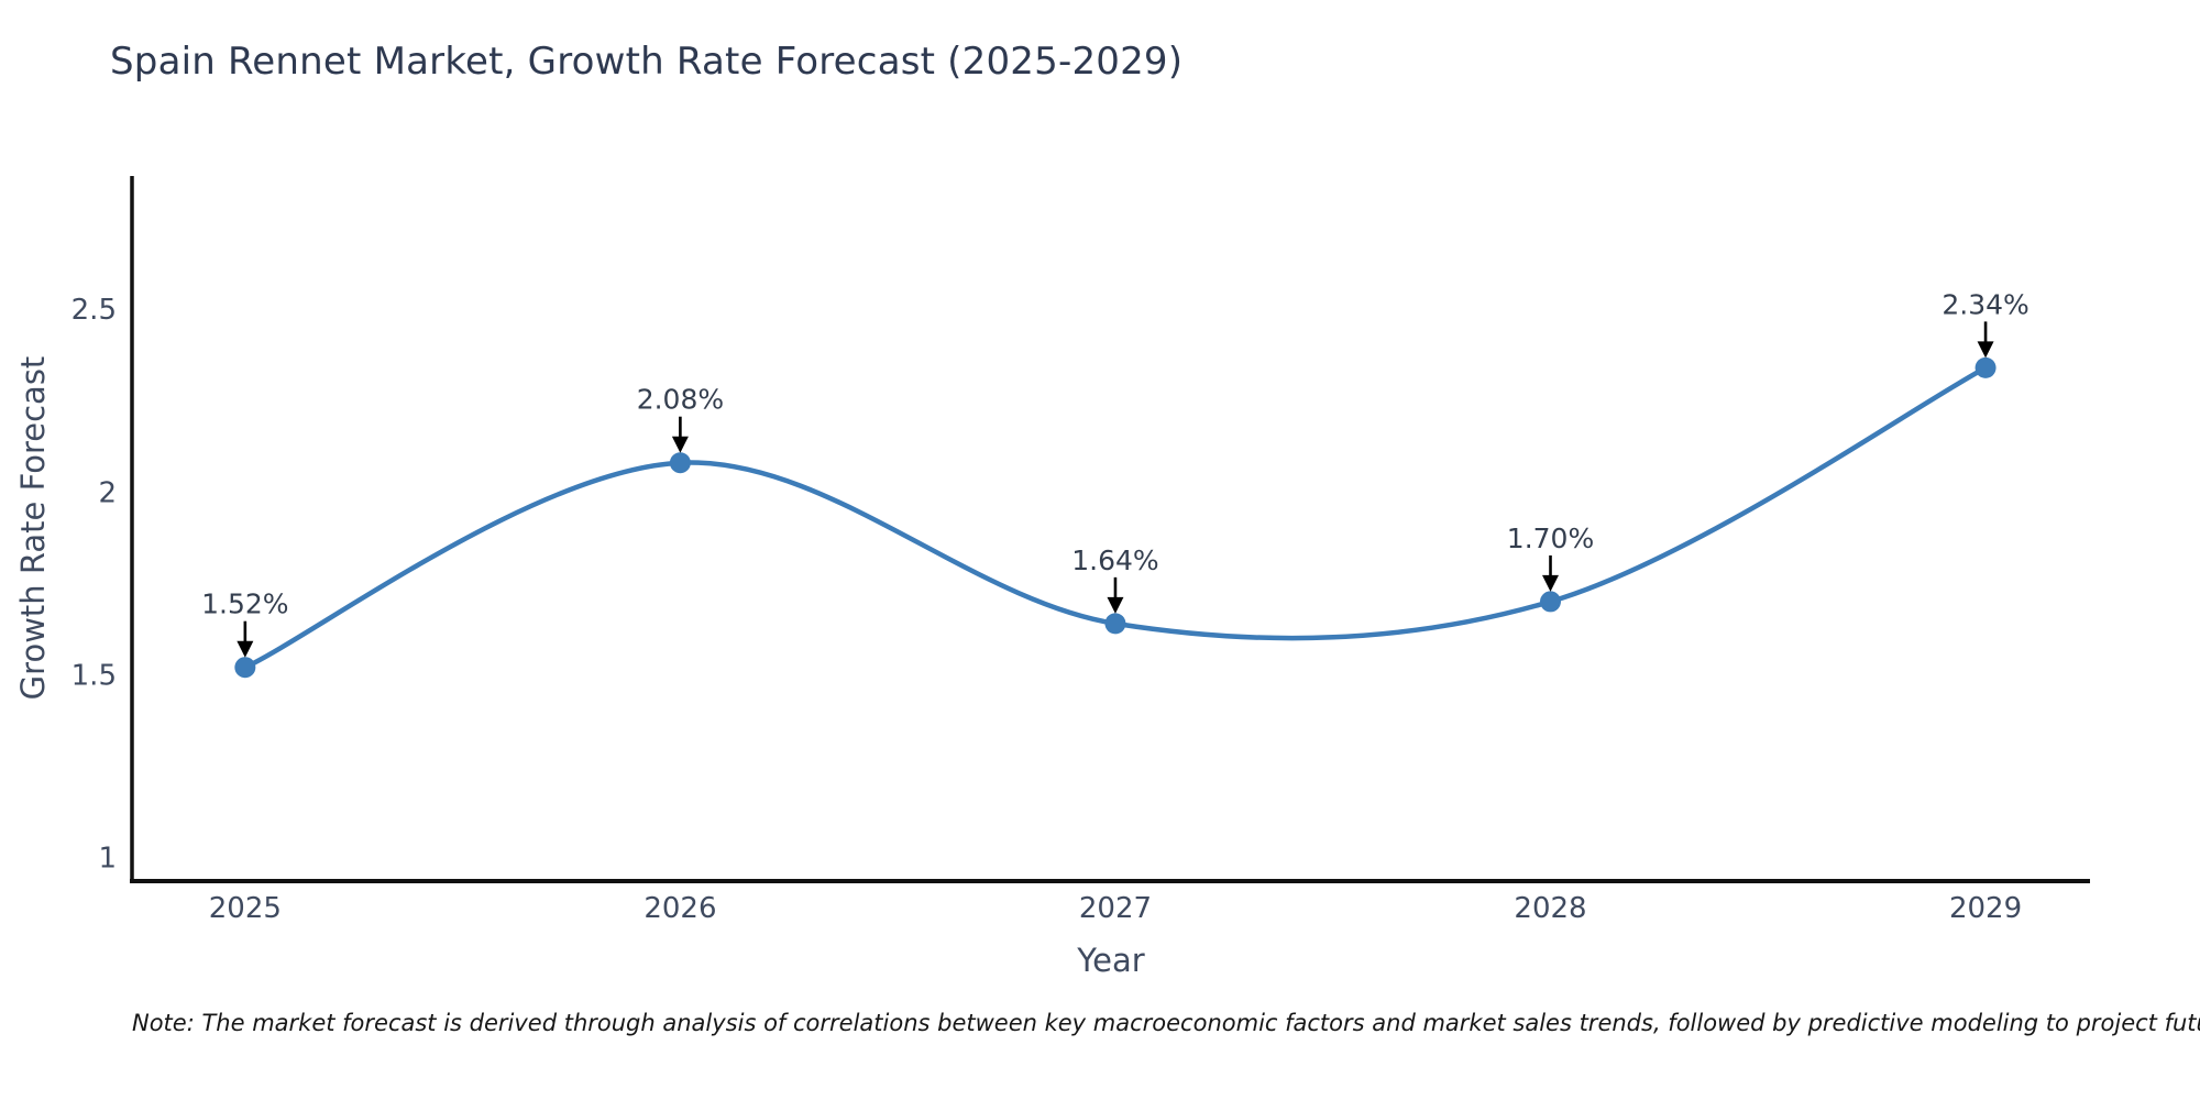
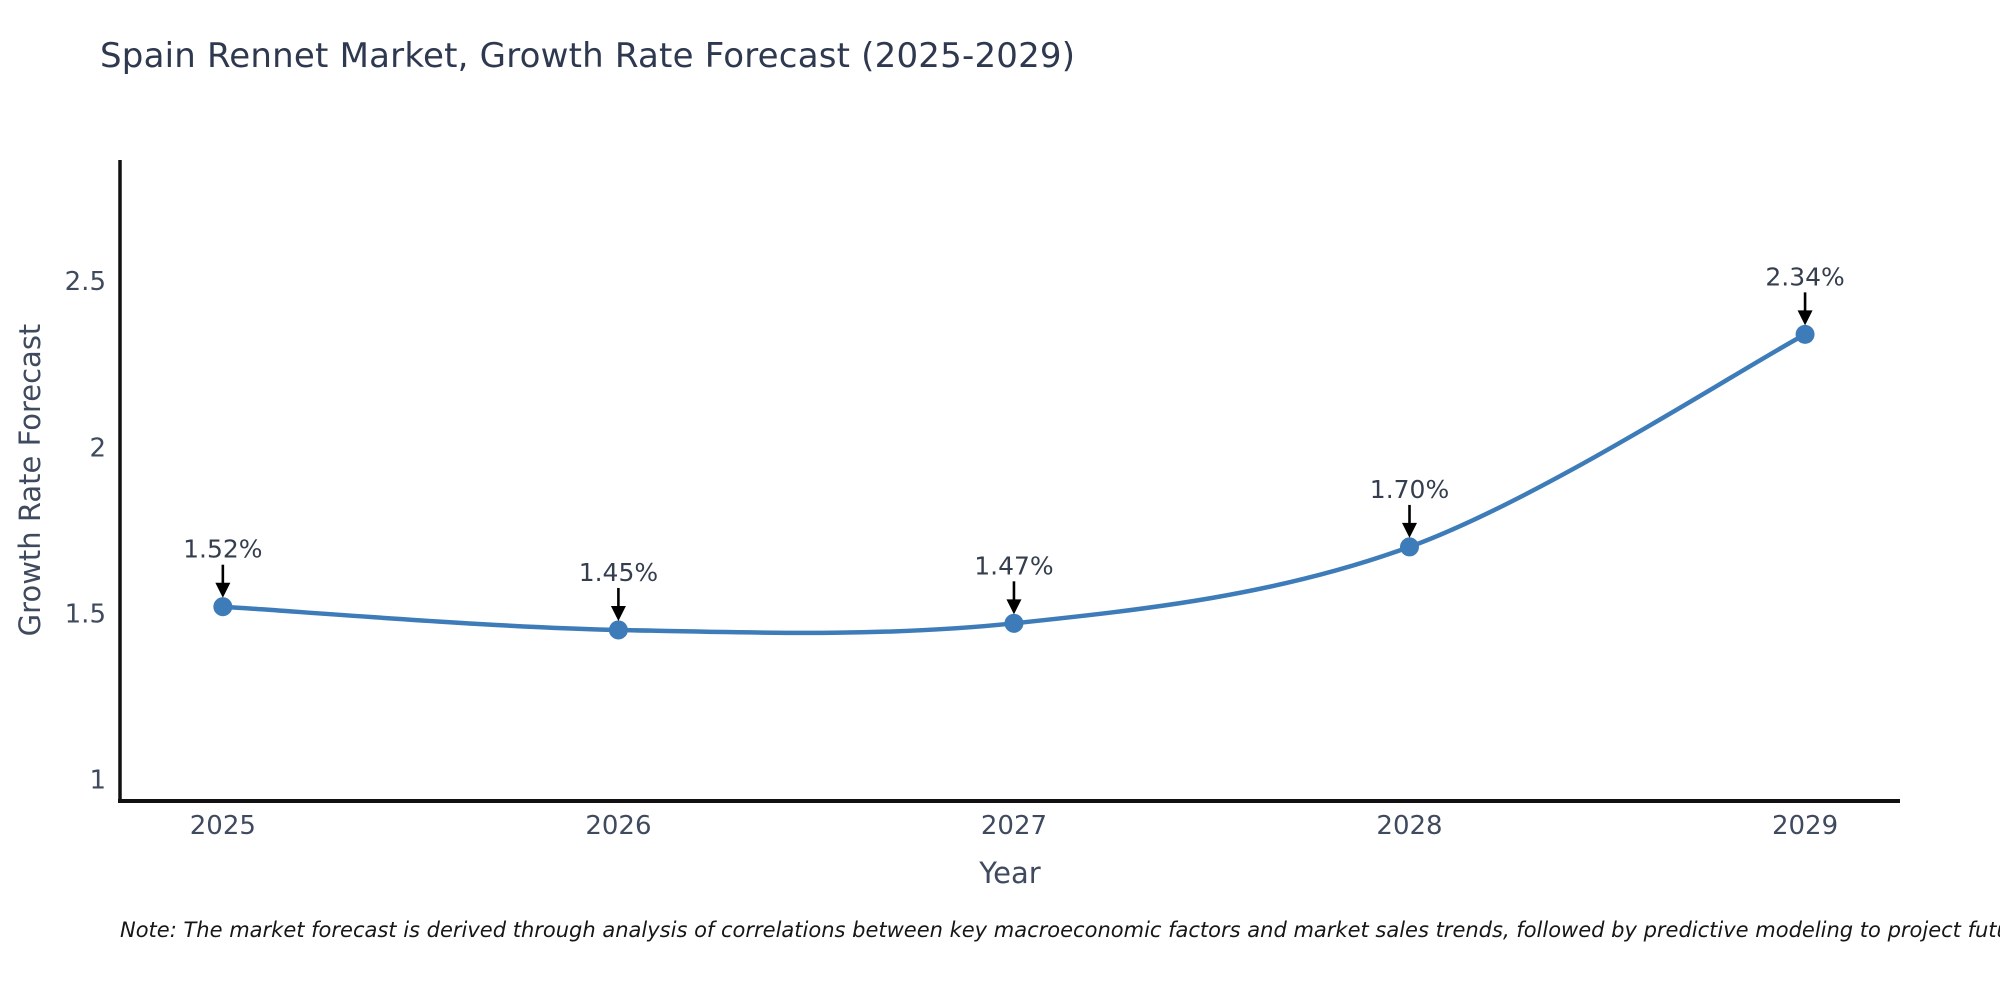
2026: 2.08% -> 1.45%
2027: 1.64% -> 1.47%
